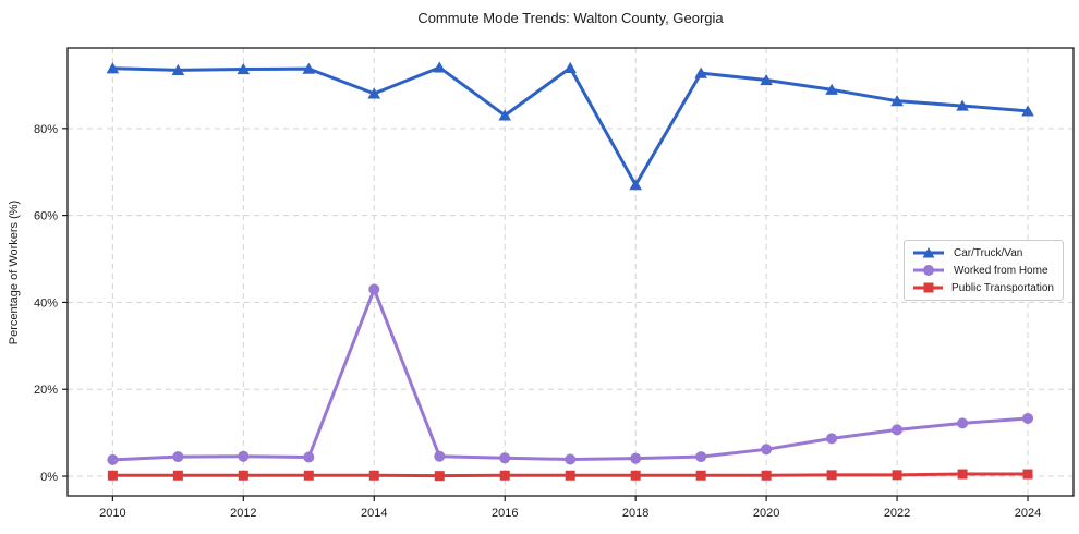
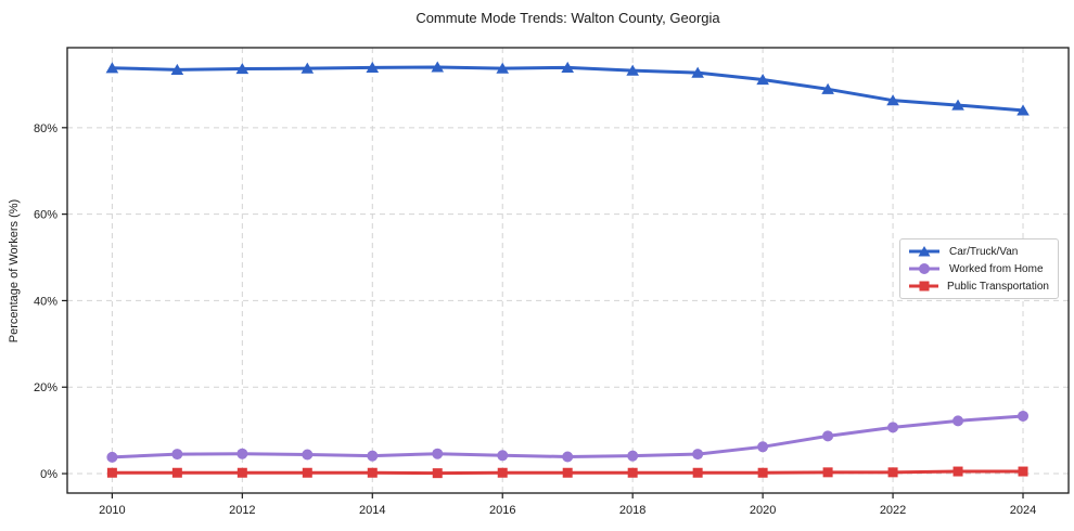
Car/Truck/Van/2014: 88% -> 94%
Worked from Home/2014: 43% -> 4%
Car/Truck/Van/2016: 83% -> 94%
Car/Truck/Van/2018: 67% -> 93%
